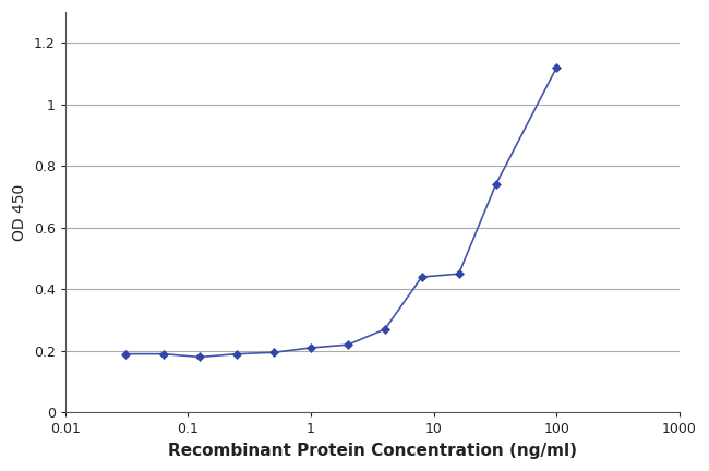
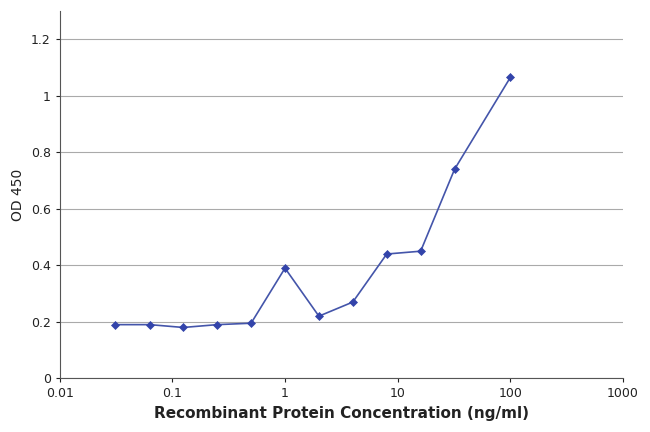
1: 0.210 -> 0.390
100: 1.120 -> 1.065
